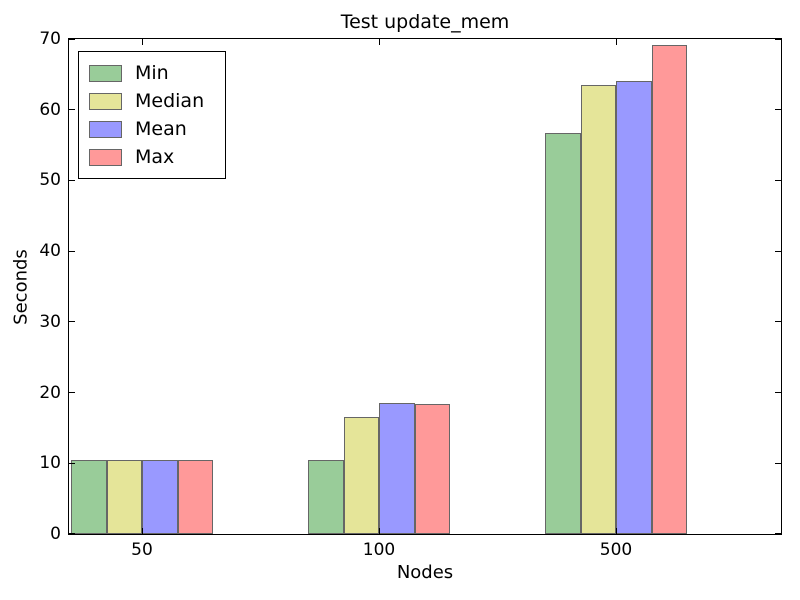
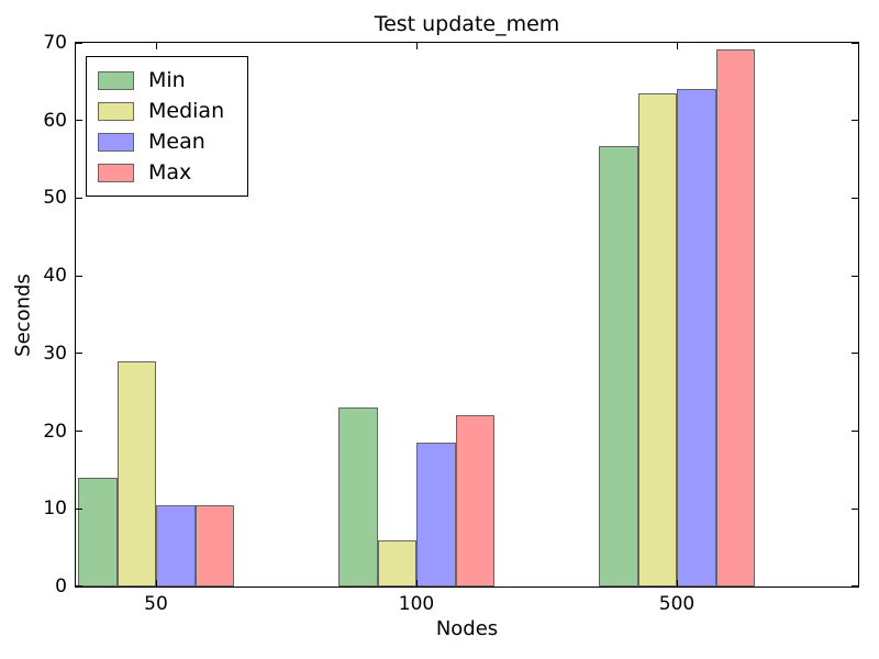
Min/50: 10 -> 14
Median/50: 10 -> 29
Min/100: 10 -> 23
Median/100: 16 -> 6
Max/100: 18 -> 22
